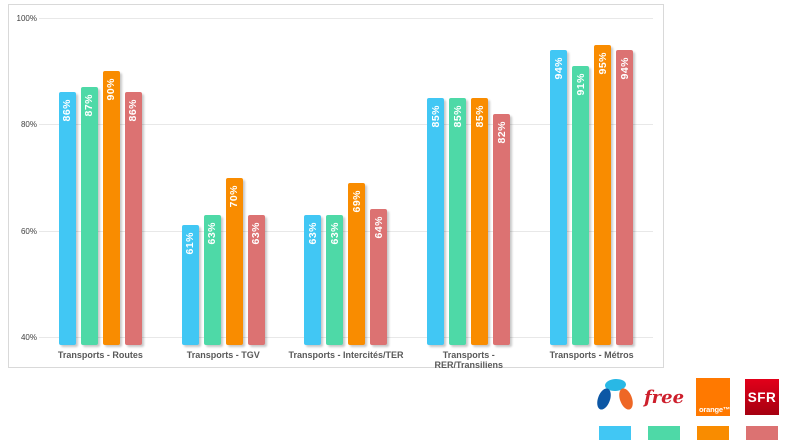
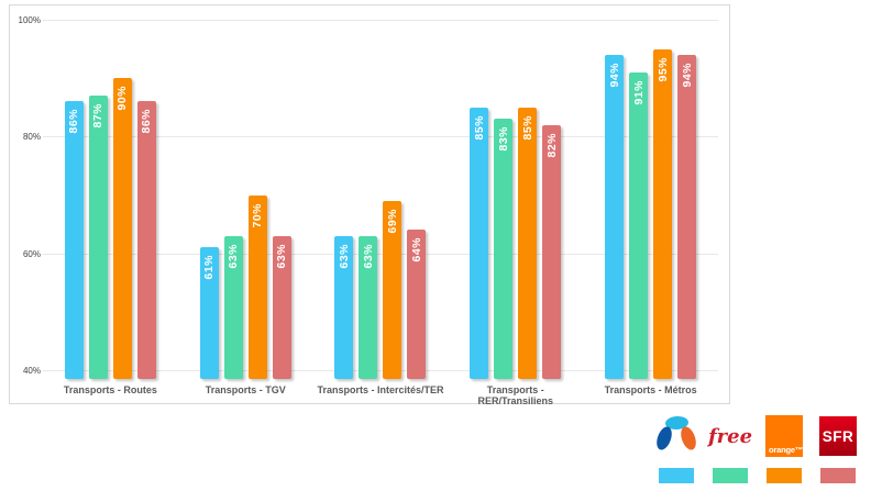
free/Transports - RER/Transiliens: 85% -> 83%
